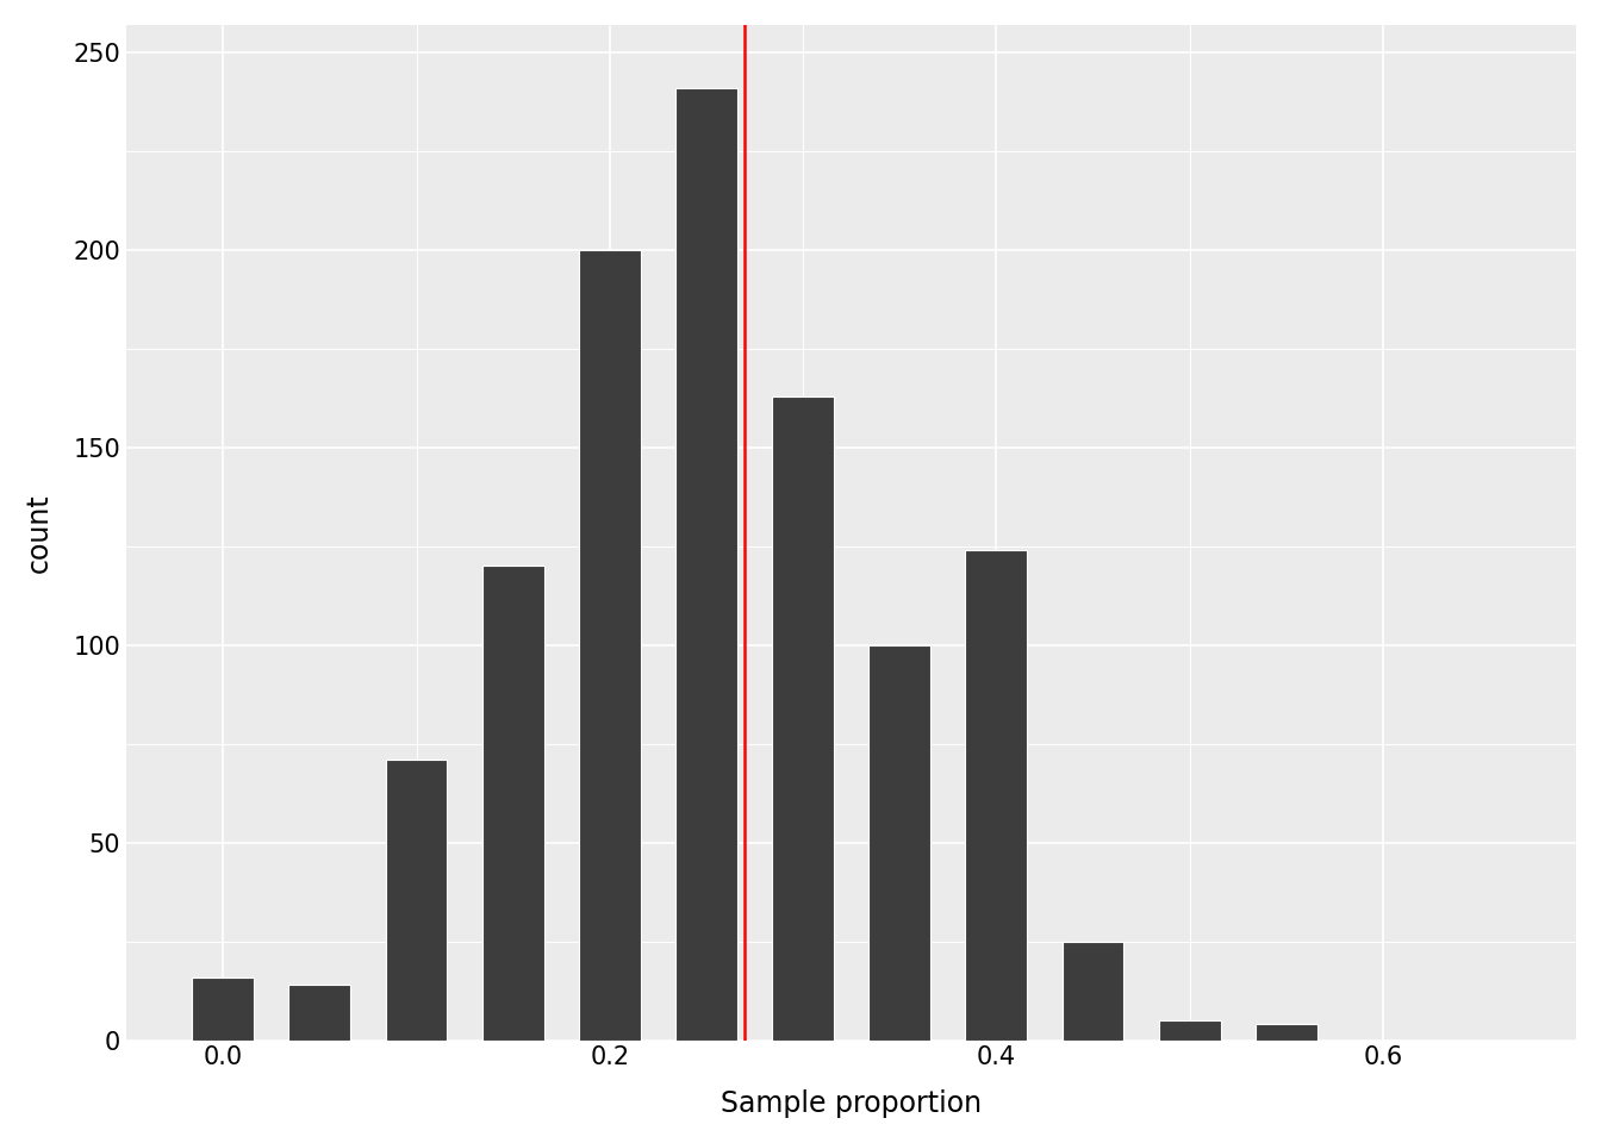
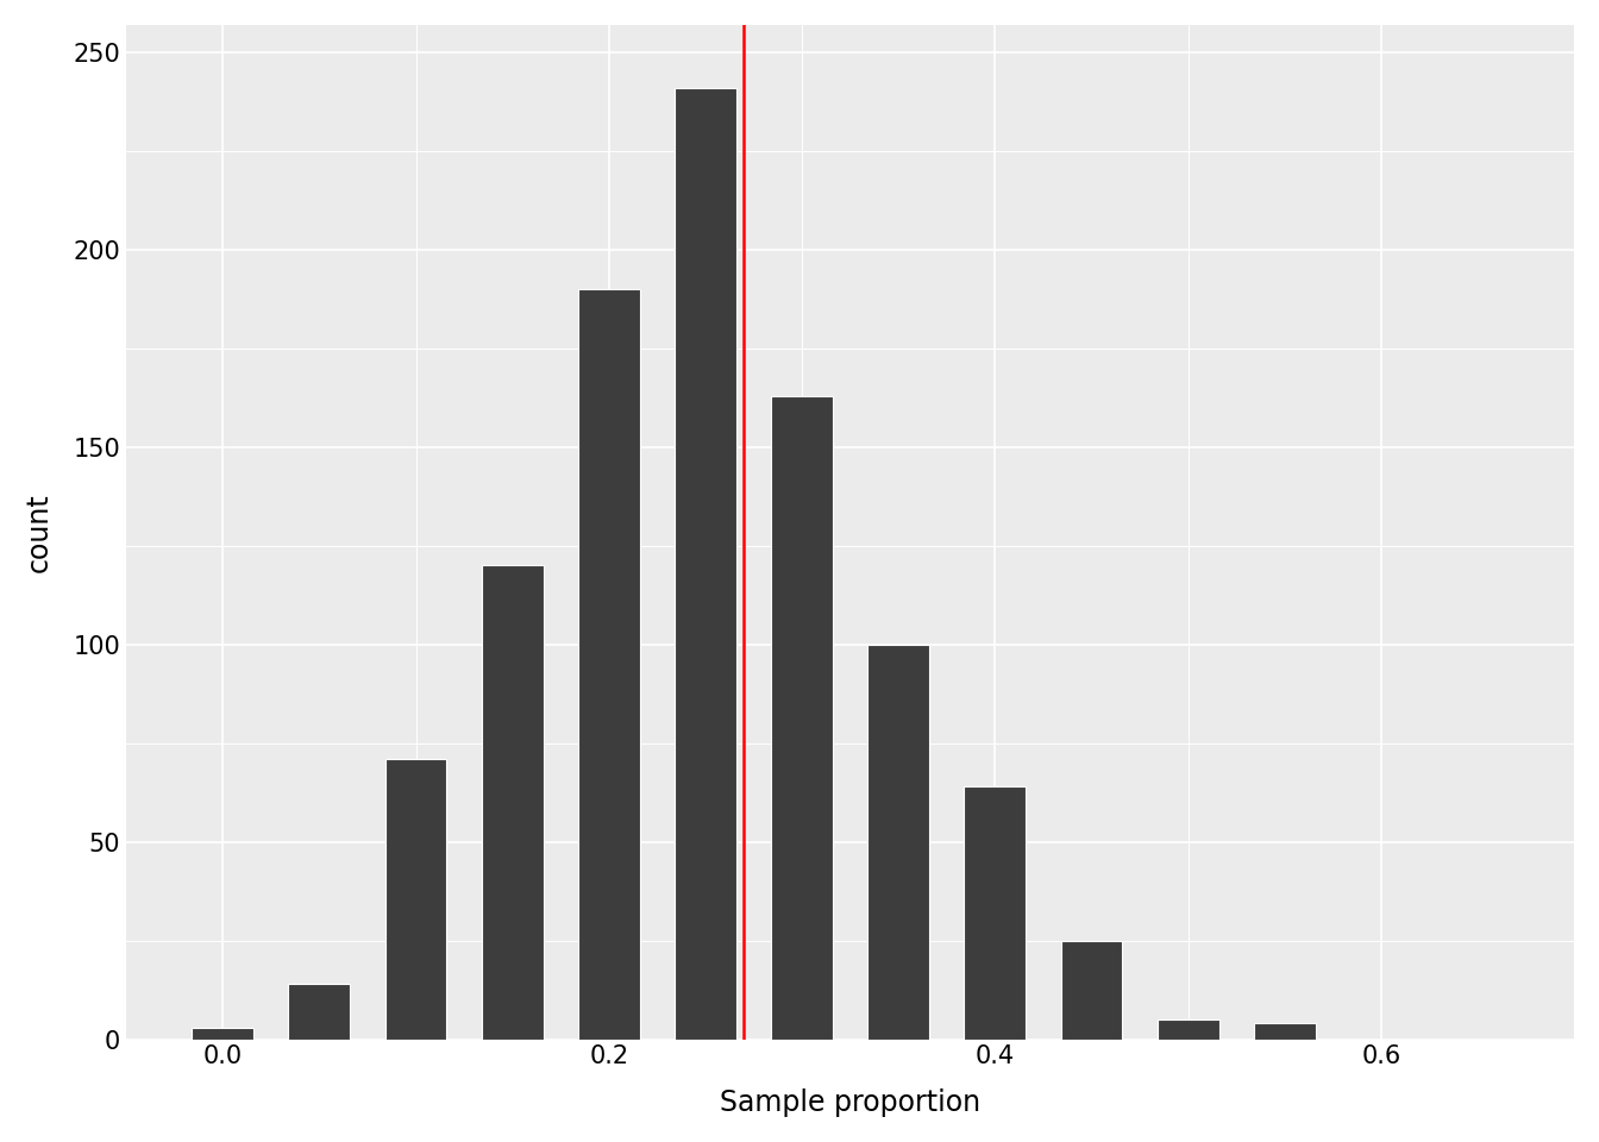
0.0: 16 -> 3
0.2: 200 -> 190
0.4: 124 -> 64
